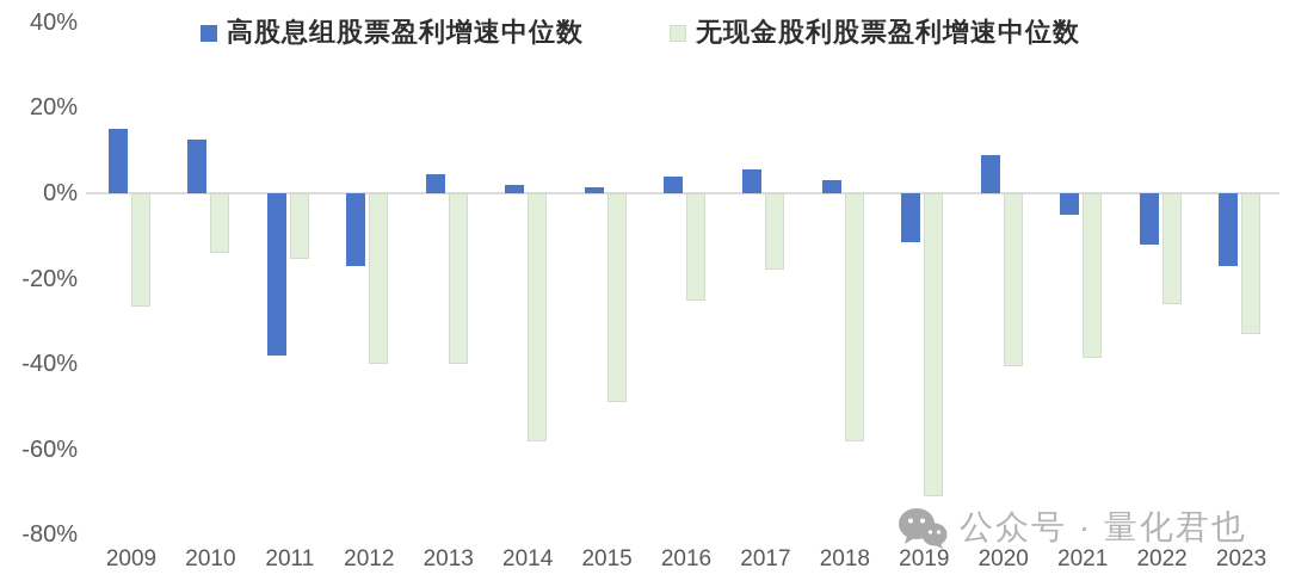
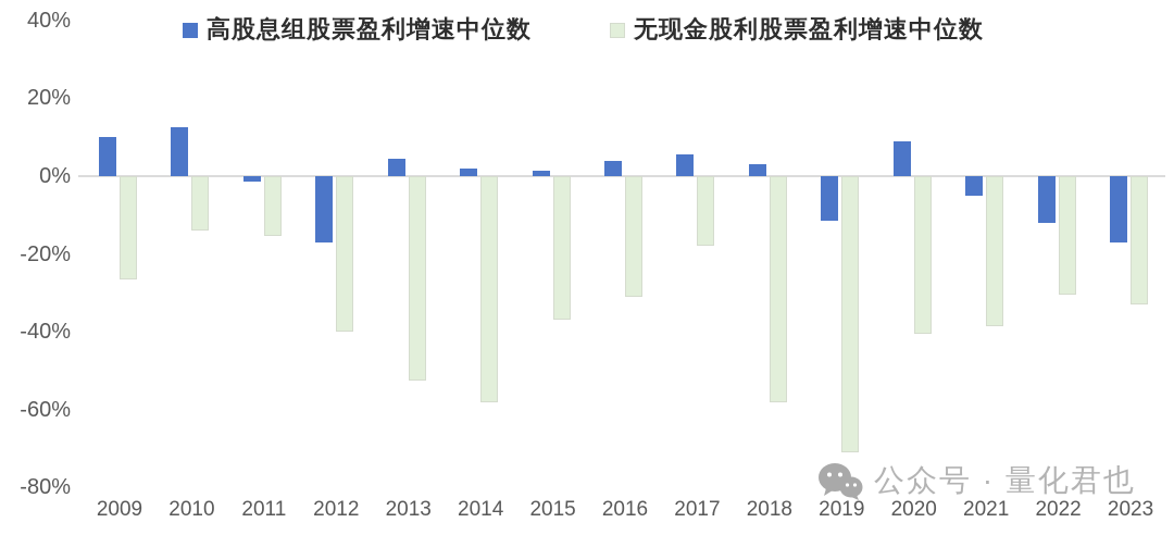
高股息组股票盈利增速中位数/2009: 15% -> 10%
高股息组股票盈利增速中位数/2011: -38% -> -2%
无现金股利股票盈利增速中位数/2013: -40% -> -52%
无现金股利股票盈利增速中位数/2015: -49% -> -37%
无现金股利股票盈利增速中位数/2016: -25% -> -31%
无现金股利股票盈利增速中位数/2022: -26% -> -30%
